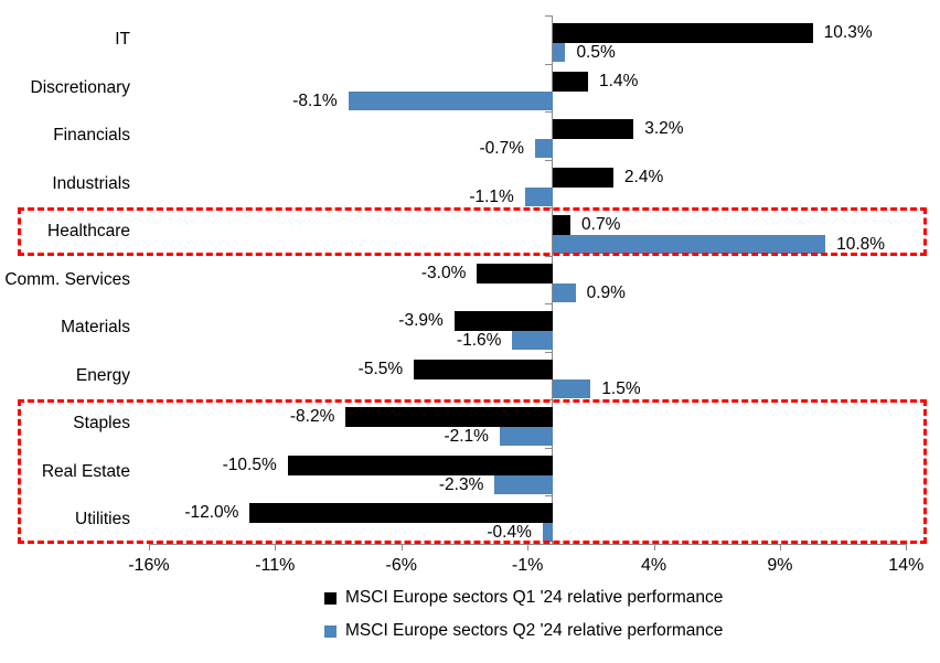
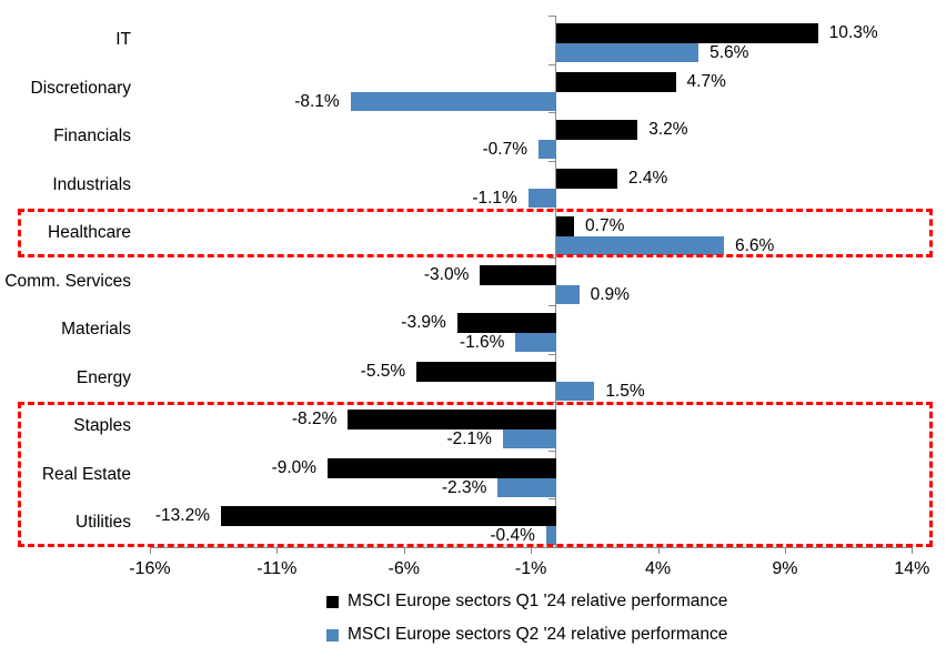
MSCI Europe sectors Q2 '24 relative performance/IT: 0.5% -> 5.6%
MSCI Europe sectors Q1 '24 relative performance/Discretionary: 1.4% -> 4.7%
MSCI Europe sectors Q2 '24 relative performance/Healthcare: 10.8% -> 6.6%
MSCI Europe sectors Q1 '24 relative performance/Real Estate: -10.5% -> -9.0%
MSCI Europe sectors Q1 '24 relative performance/Utilities: -12.0% -> -13.2%
